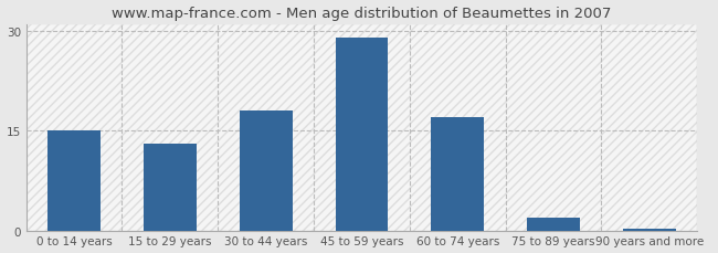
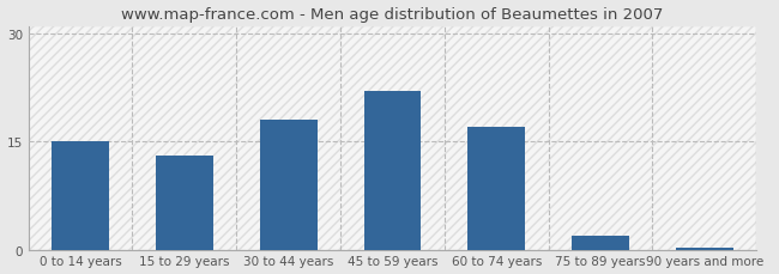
45 to 59 years: 29.0 -> 22.0
